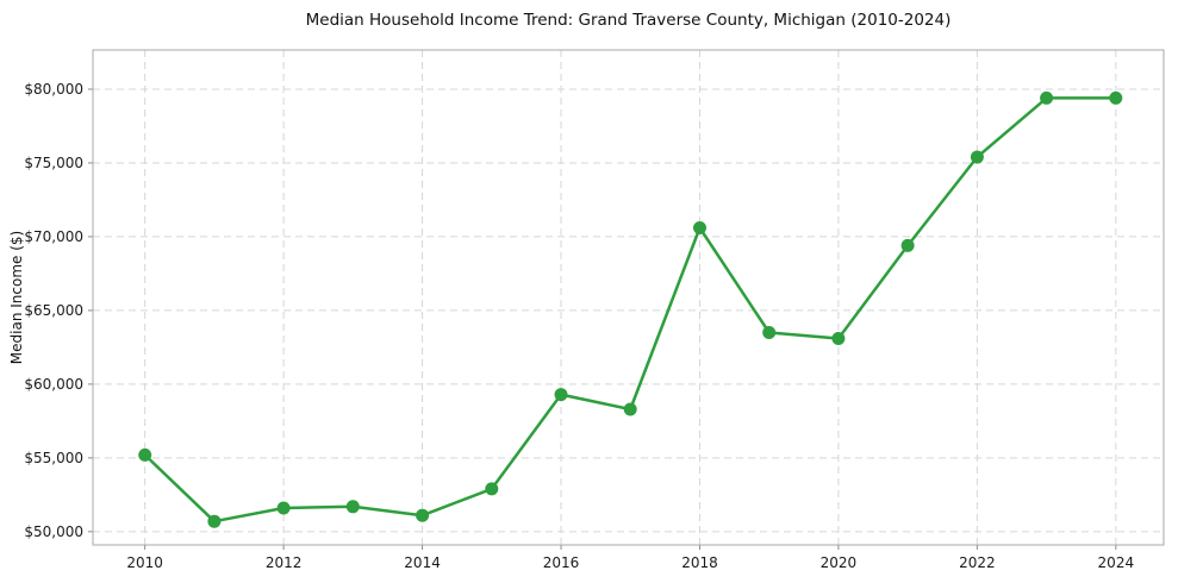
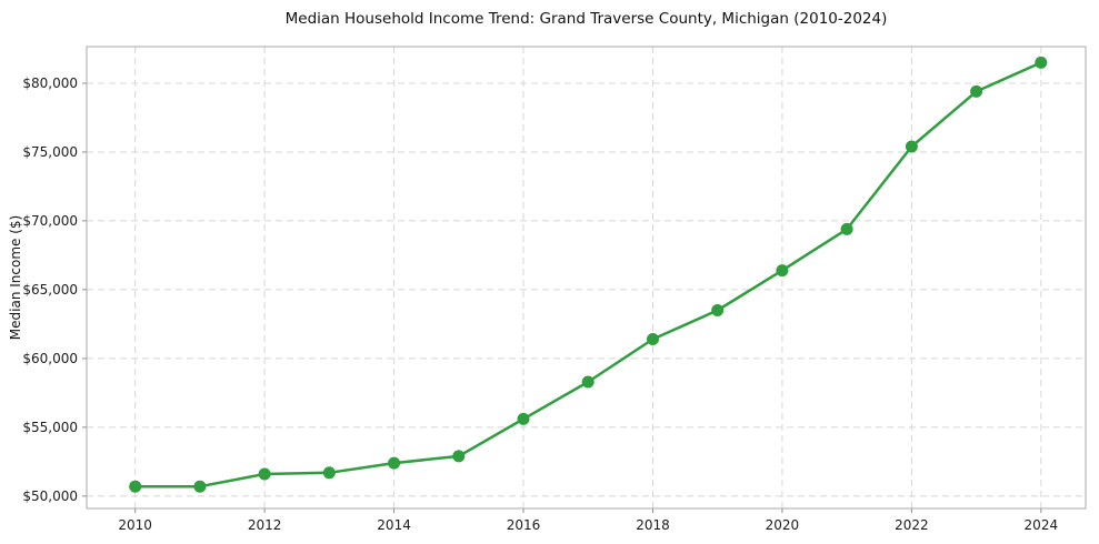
2010: $55200 -> $50700
2014: $51100 -> $52400
2016: $59300 -> $55600
2018: $70600 -> $61400
2020: $63100 -> $66400
2024: $79400 -> $81500
